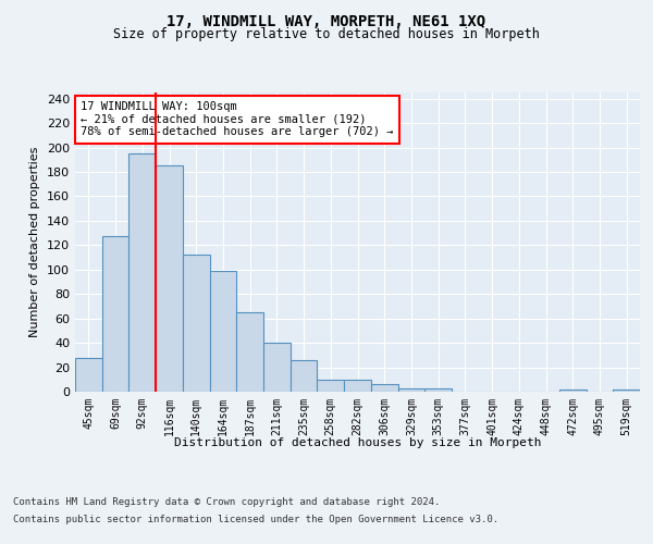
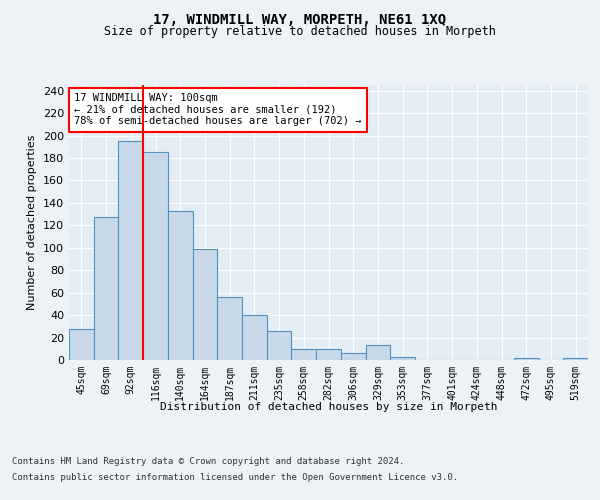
140sqm: 112 -> 133
187sqm: 65 -> 56
329sqm: 3 -> 13
